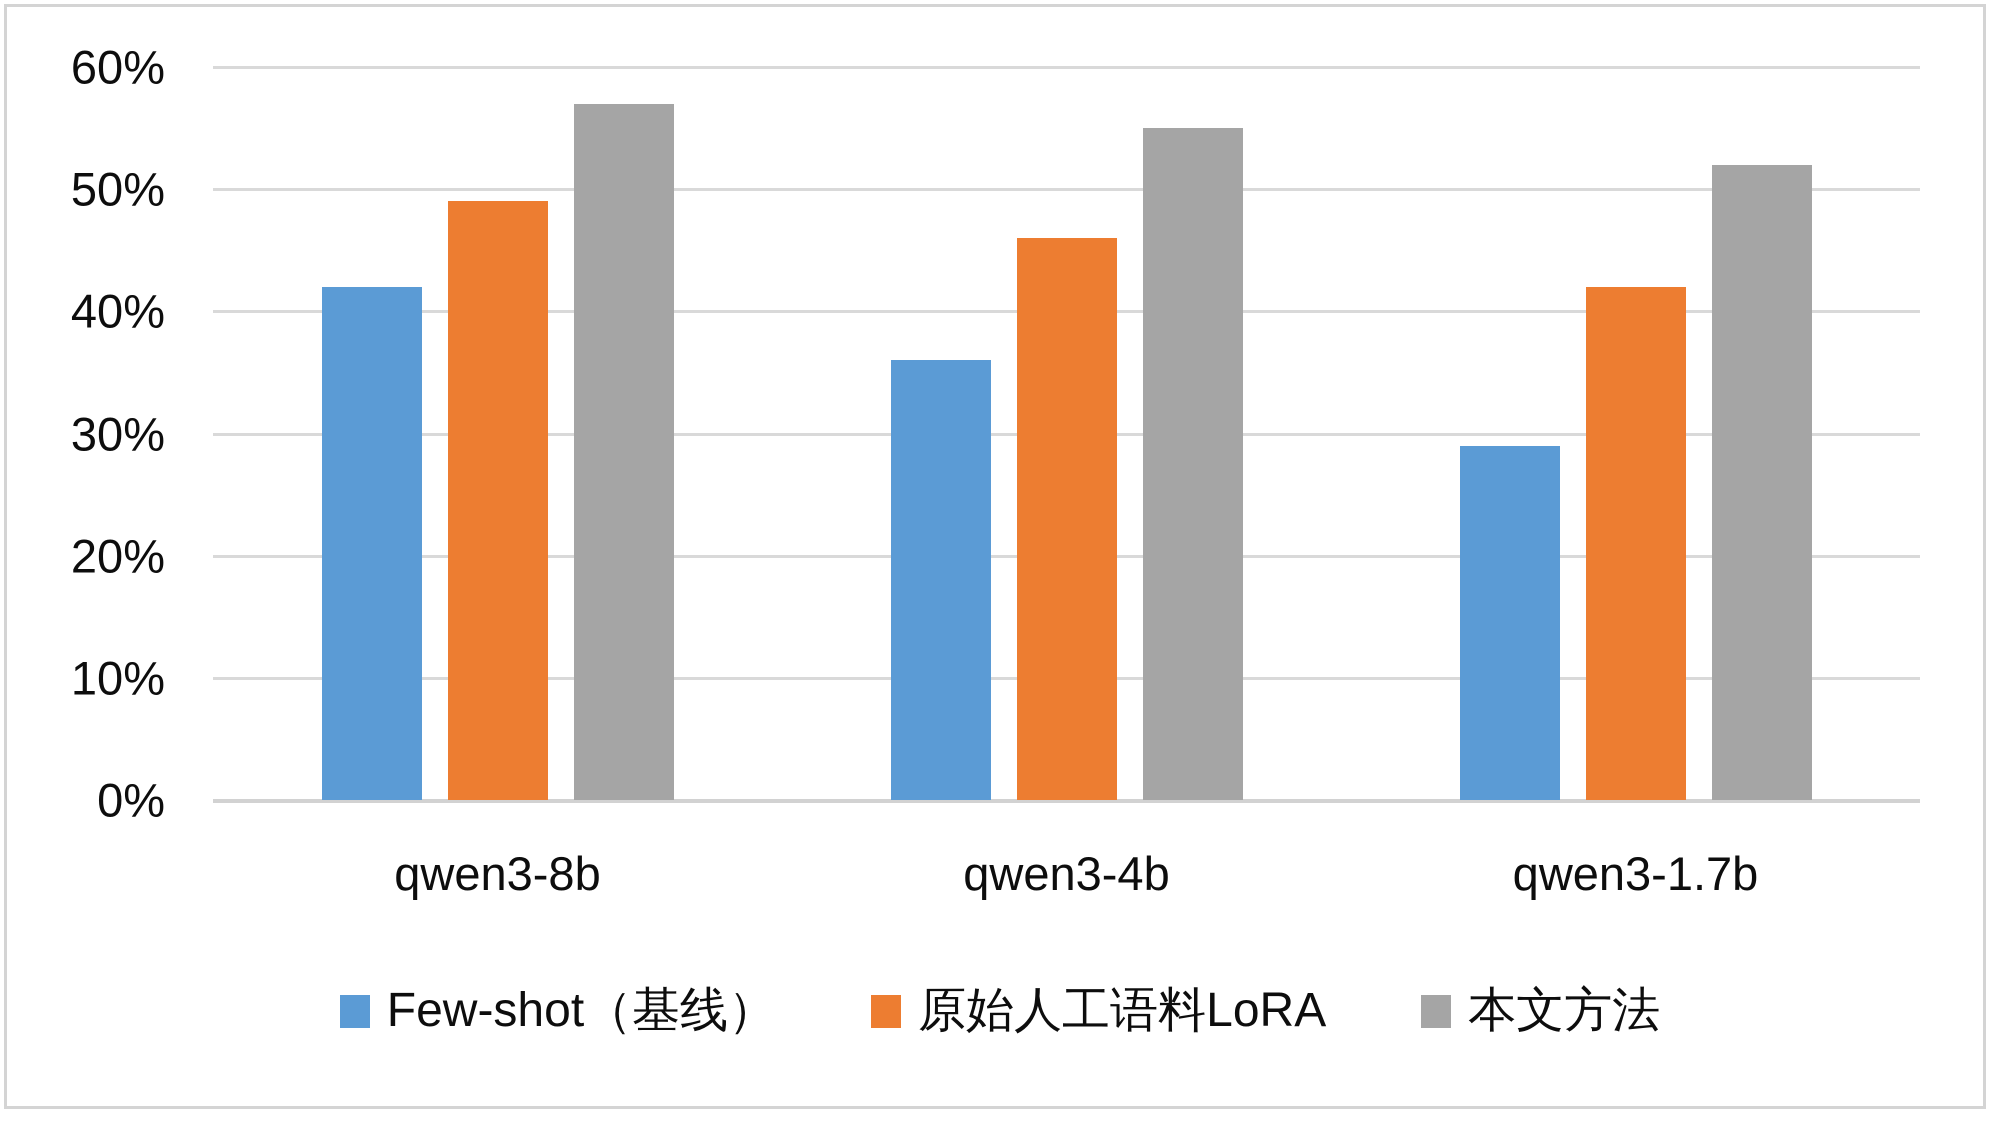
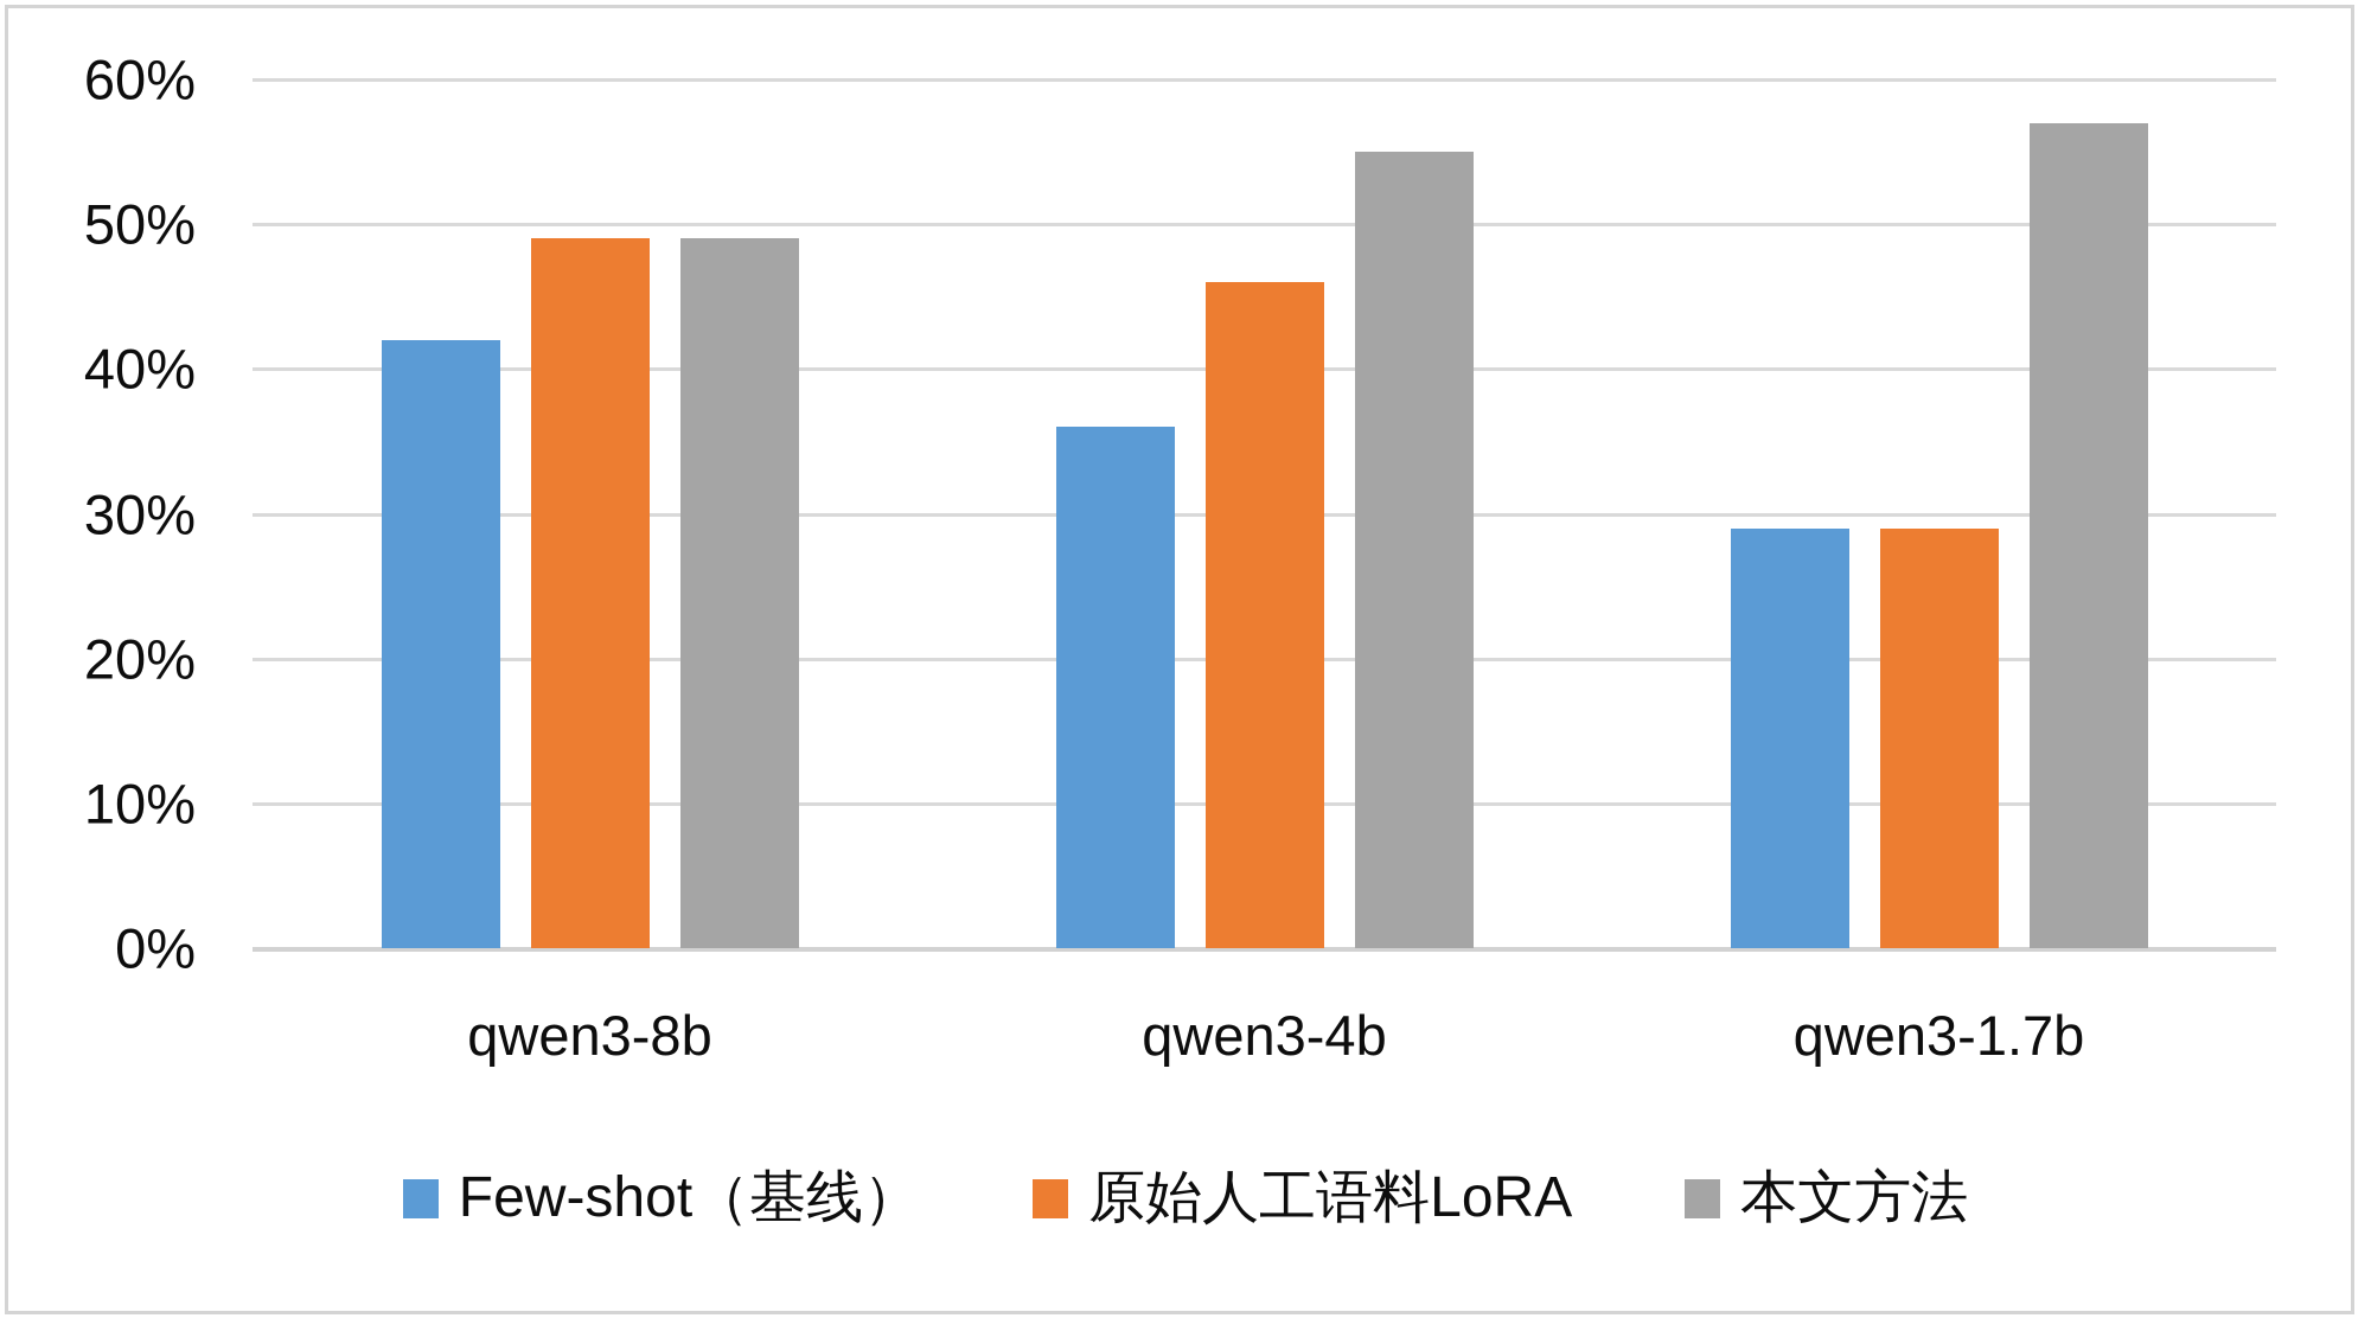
本文方法/qwen3-8b: 57% -> 49%
原始人工语料LoRA/qwen3-1.7b: 42% -> 29%
本文方法/qwen3-1.7b: 52% -> 57%
